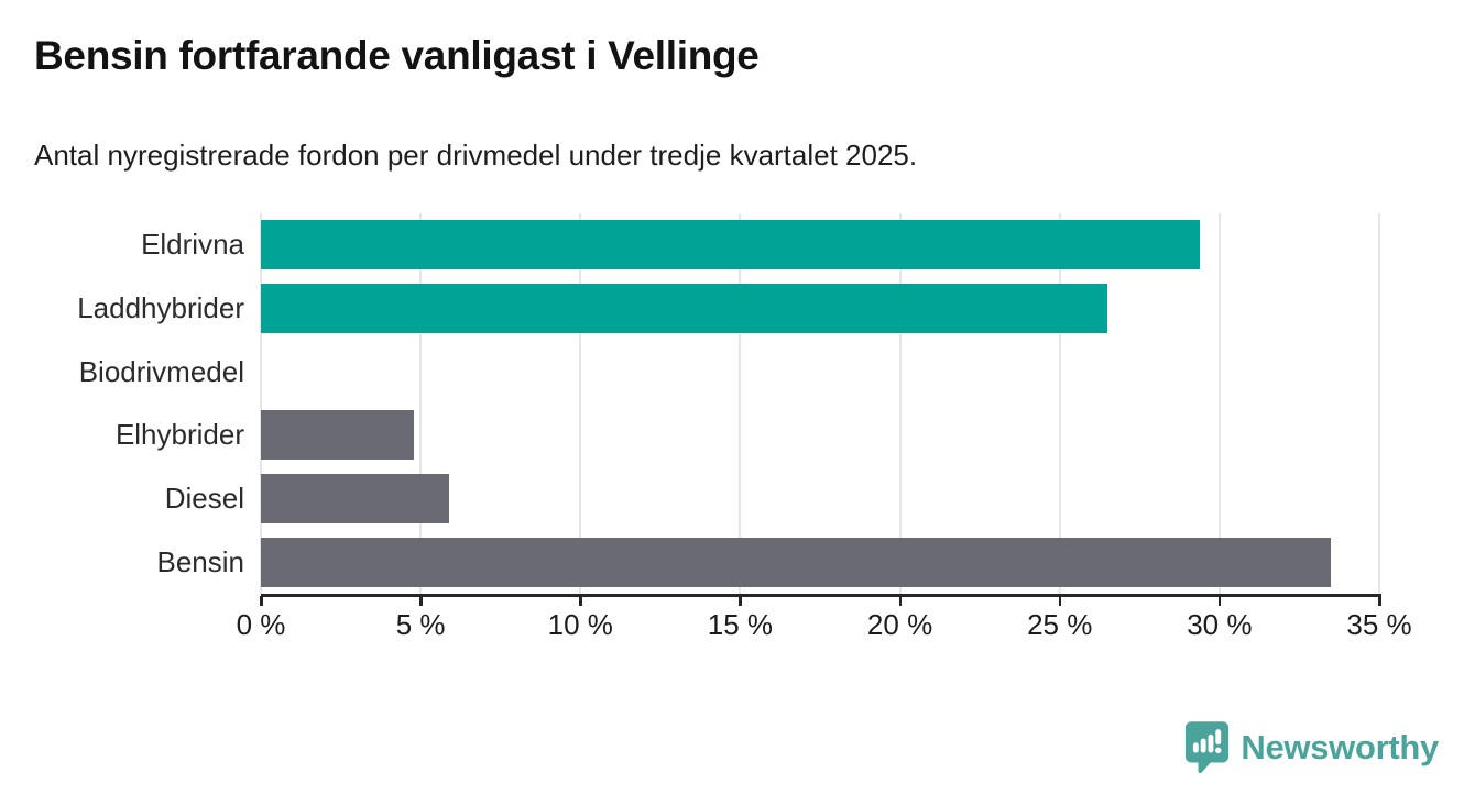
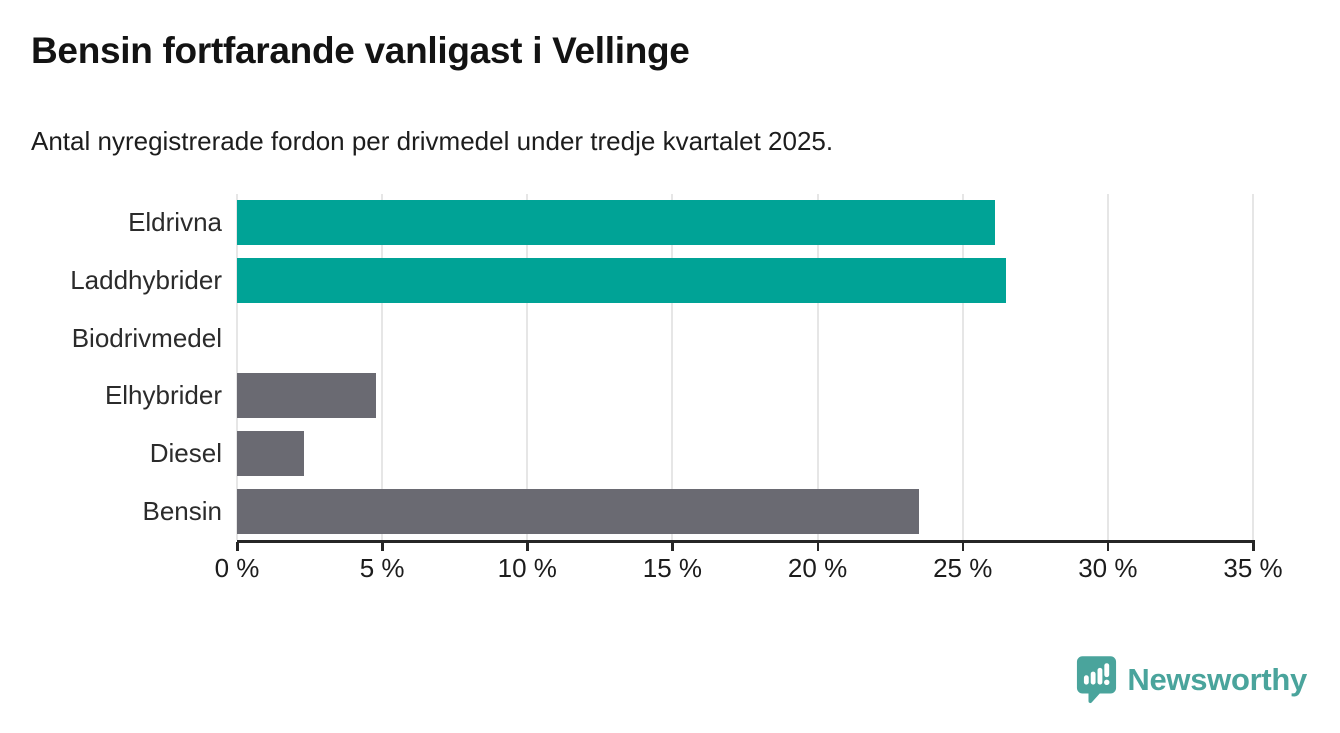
Eldrivna: 29.4% -> 26.1%
Diesel: 5.9% -> 2.3%
Bensin: 33.5% -> 23.5%
